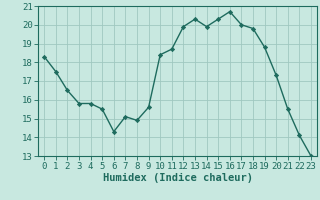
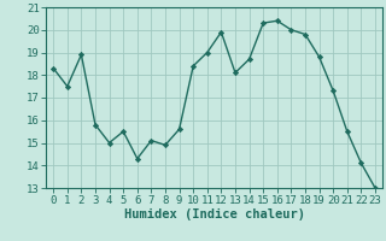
2: 16.5 -> 18.9
4: 15.8 -> 15.0
11: 18.7 -> 19.0
13: 20.3 -> 18.1
14: 19.9 -> 18.7
16: 20.7 -> 20.4
